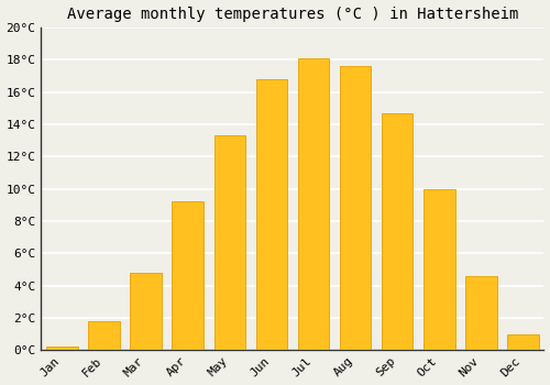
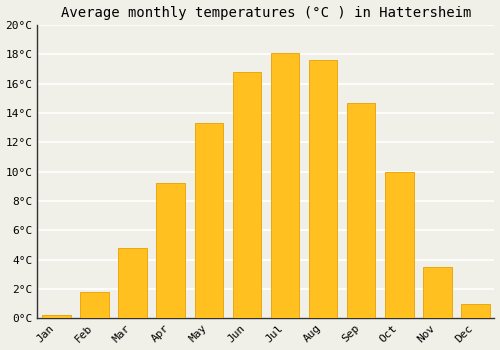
Nov: 4.6°C -> 3.5°C
